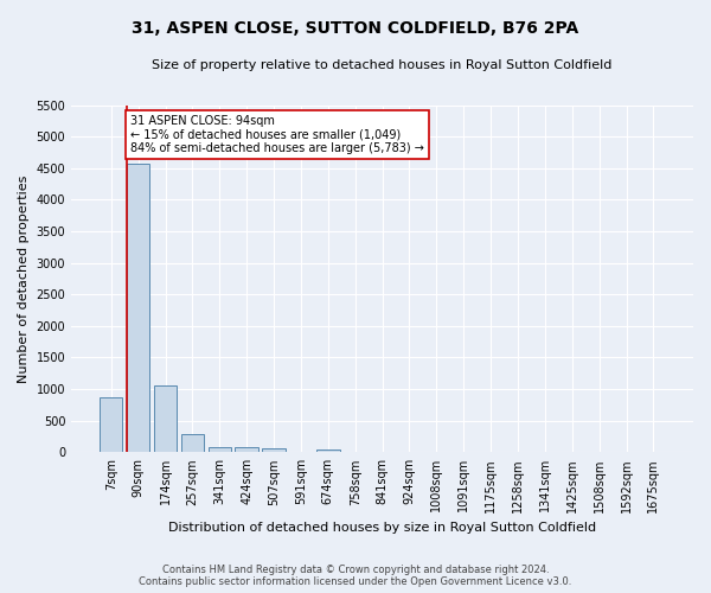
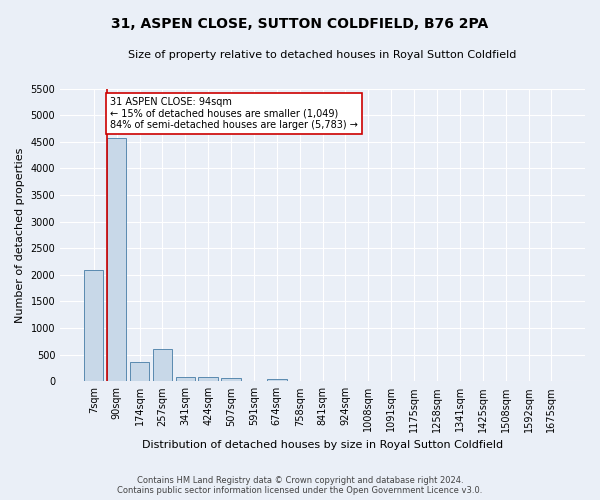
7sqm: 870 -> 2100
174sqm: 1060 -> 360
257sqm: 290 -> 600
